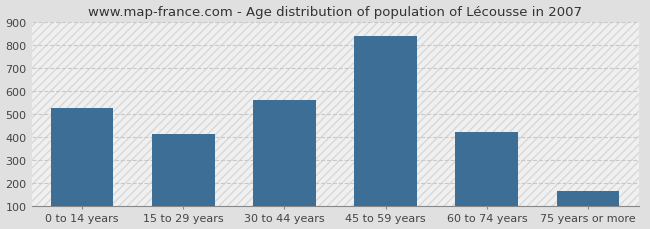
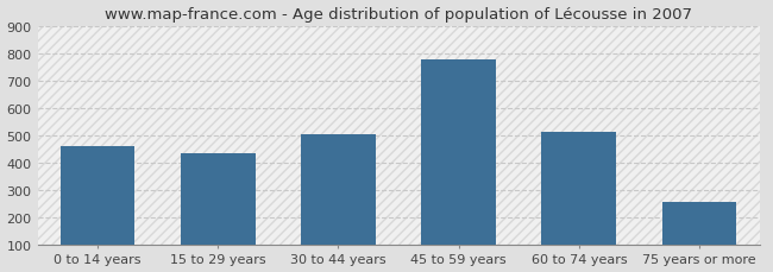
0 to 14 years: 525 -> 460
15 to 29 years: 410 -> 435
30 to 44 years: 560 -> 505
45 to 59 years: 835 -> 775
60 to 74 years: 420 -> 510
75 years or more: 165 -> 255
